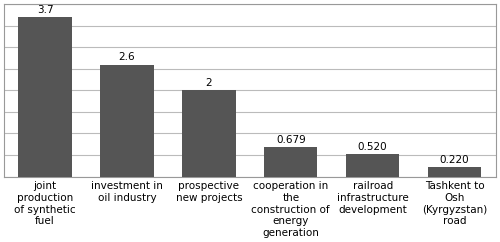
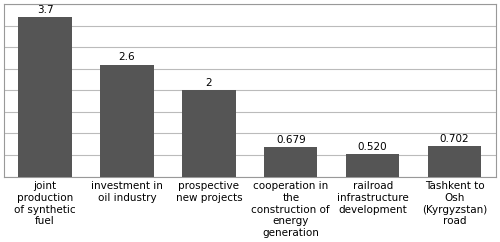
Tashkent to Osh (Kyrgyzstan) road: 0.220 -> 0.702
